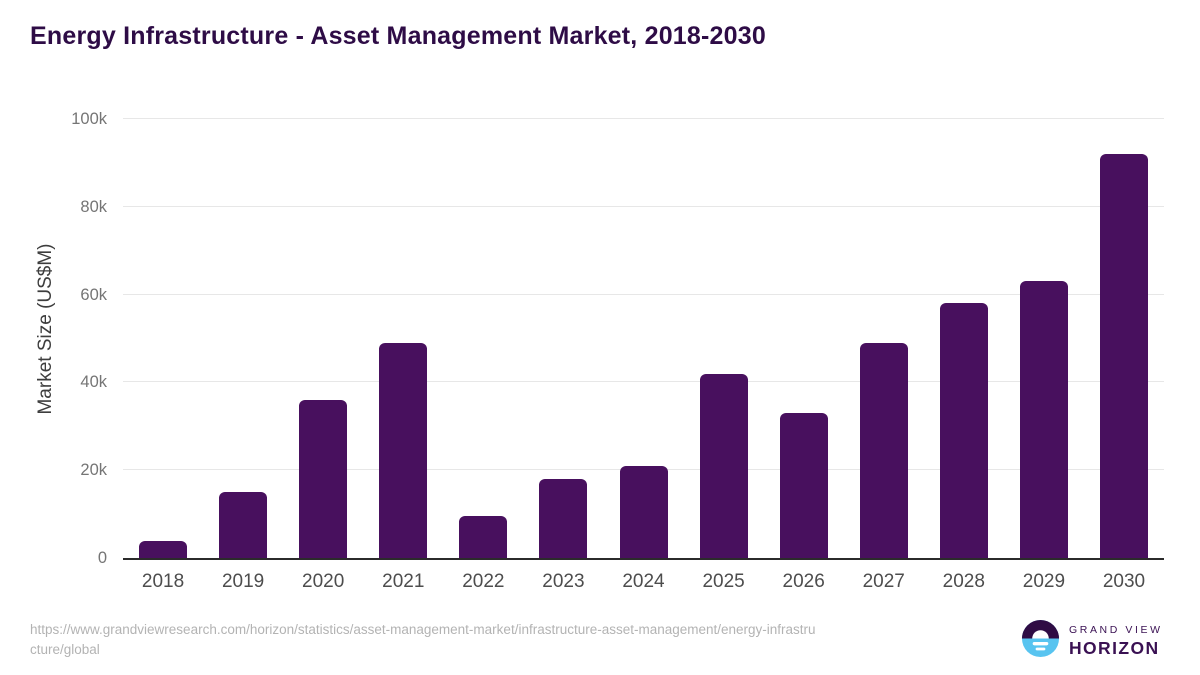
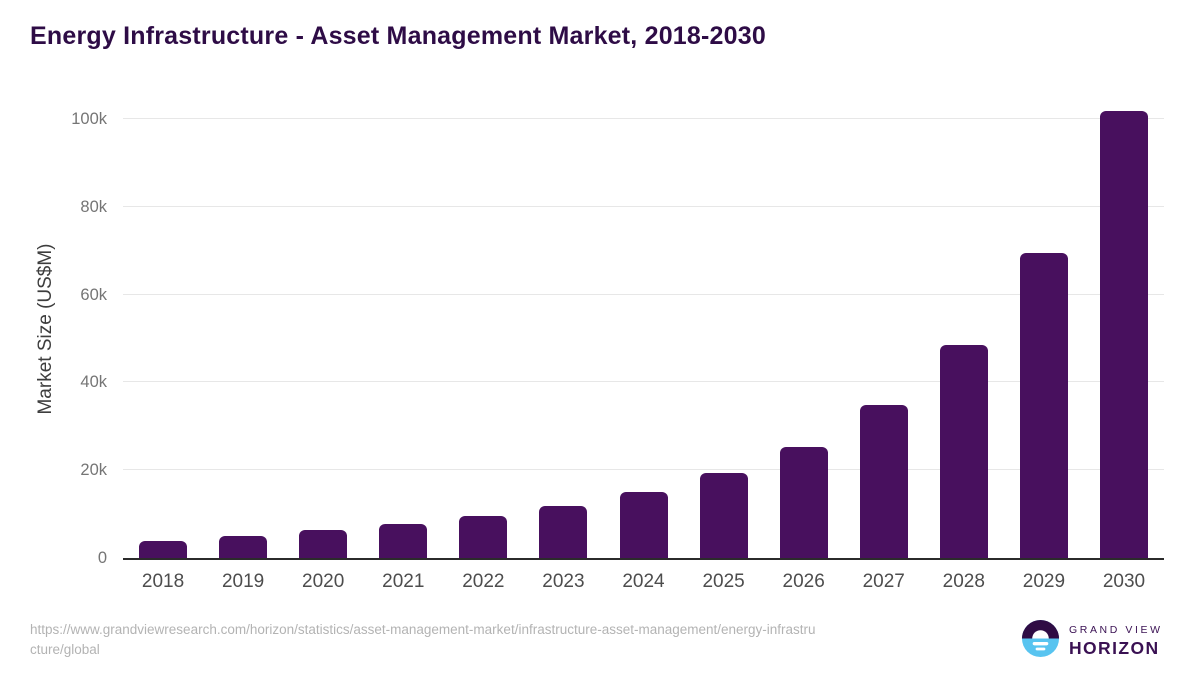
2019: 15k -> 5k
2020: 36k -> 6k
2021: 49k -> 8k
2023: 18k -> 12k
2024: 21k -> 15k
2025: 42k -> 19k
2026: 33k -> 25k
2027: 49k -> 35k
2028: 58k -> 48k
2029: 63k -> 69k
2030: 92k -> 102k
